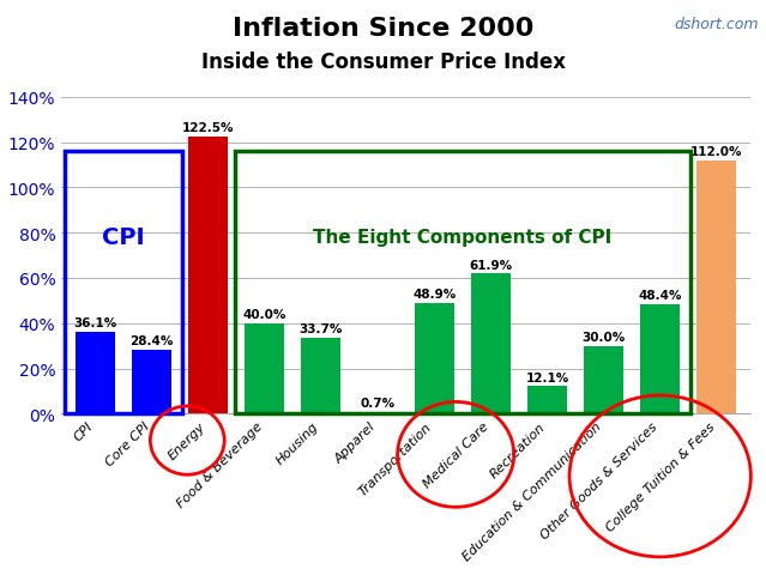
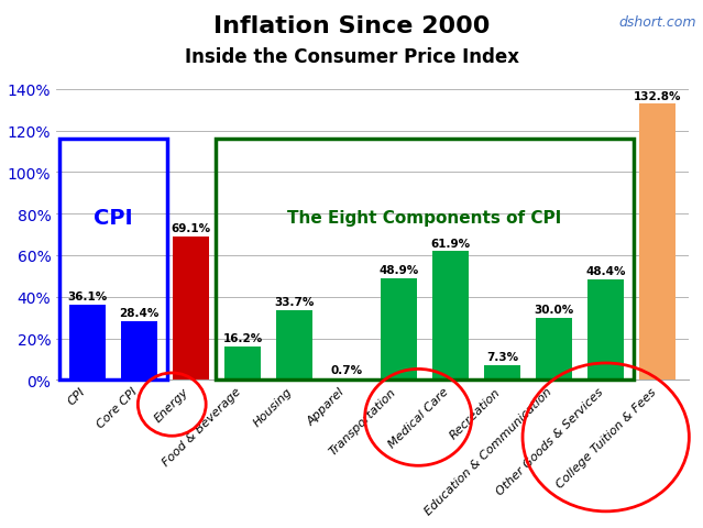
Energy: 122.5% -> 69.1%
Food & Beverage: 40.0% -> 16.2%
Recreation: 12.1% -> 7.3%
College Tuition & Fees: 112.0% -> 132.8%
